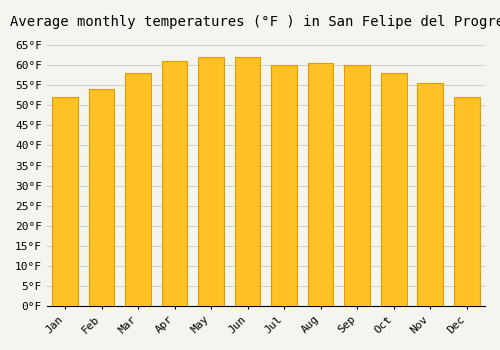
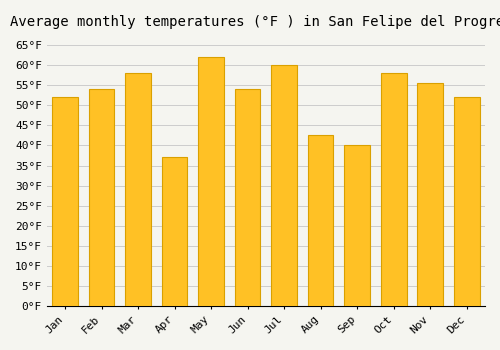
Apr: 61.0°F -> 37.0°F
Jun: 62.0°F -> 54.0°F
Aug: 60.5°F -> 42.5°F
Sep: 60.0°F -> 40.0°F
